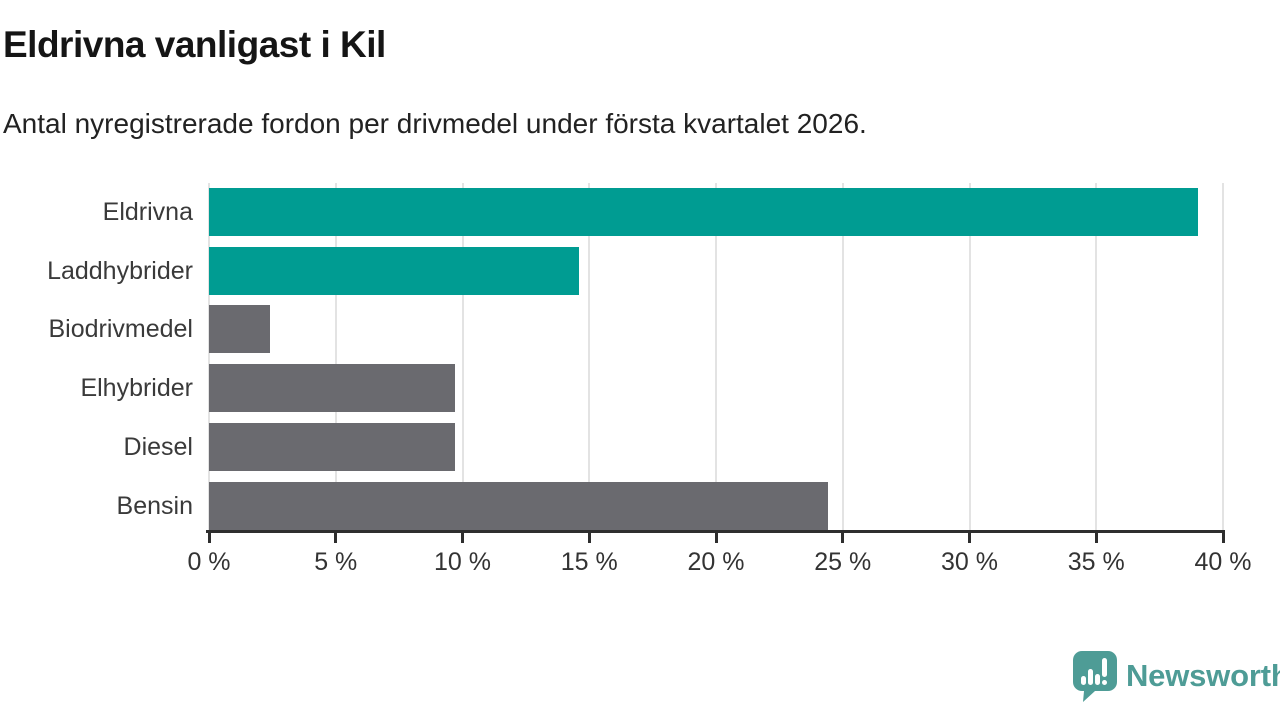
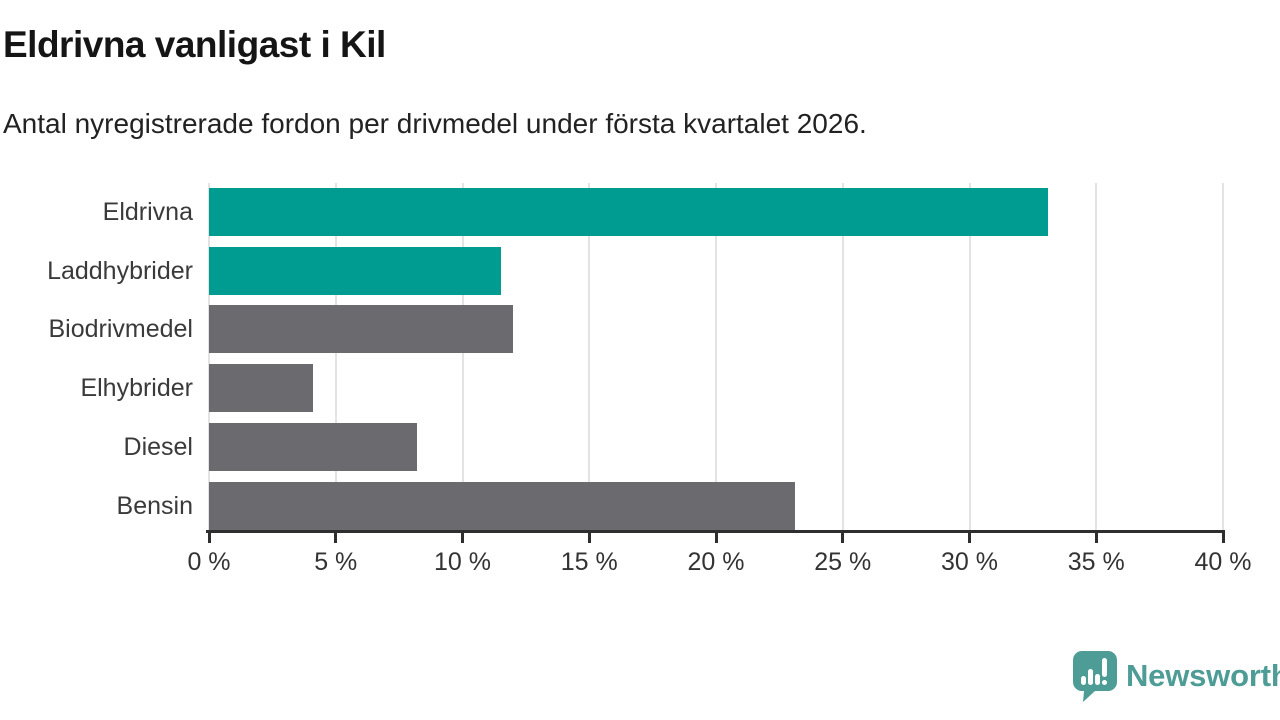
Eldrivna: 39.0% -> 33.1%
Laddhybrider: 14.6% -> 11.5%
Biodrivmedel: 2.4% -> 12.0%
Elhybrider: 9.7% -> 4.1%
Diesel: 9.7% -> 8.2%
Bensin: 24.4% -> 23.1%
